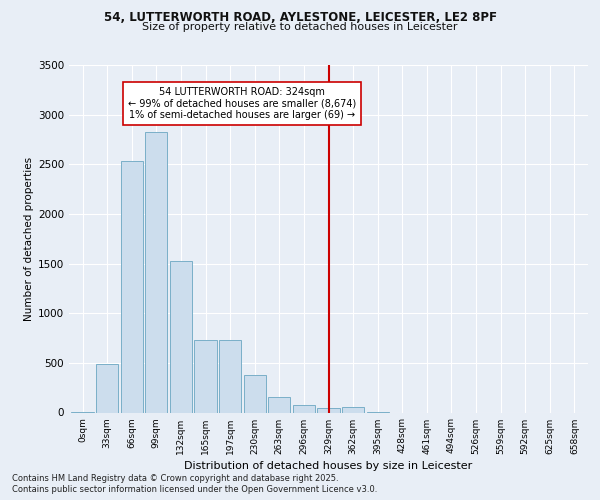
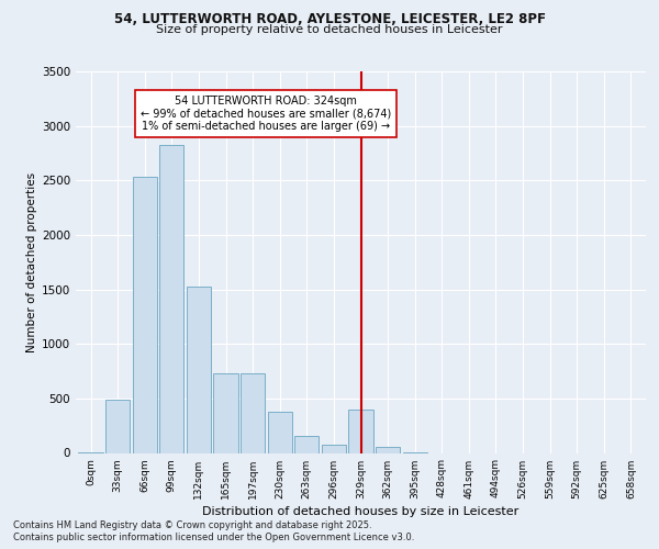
329sqm: 50 -> 400
